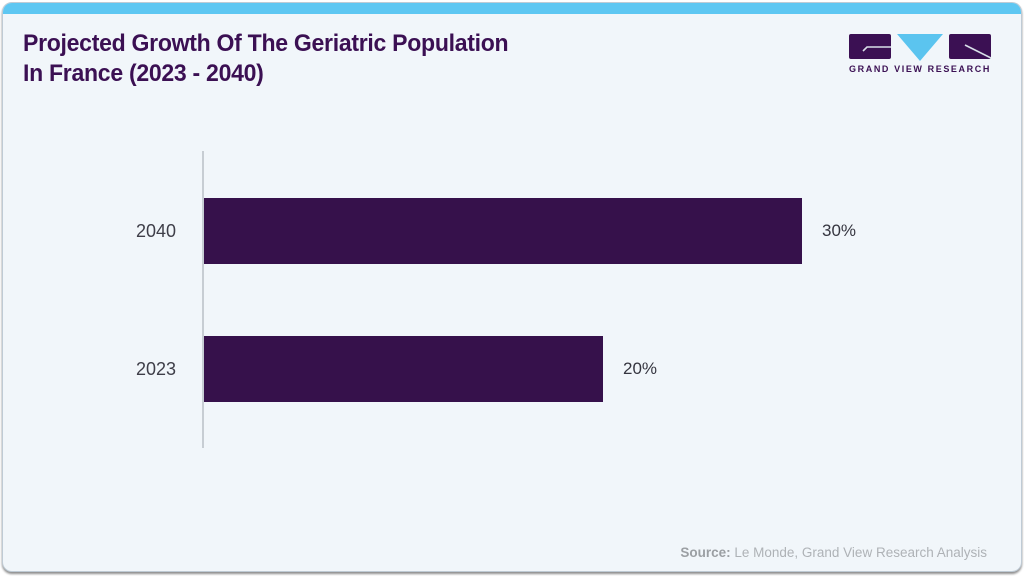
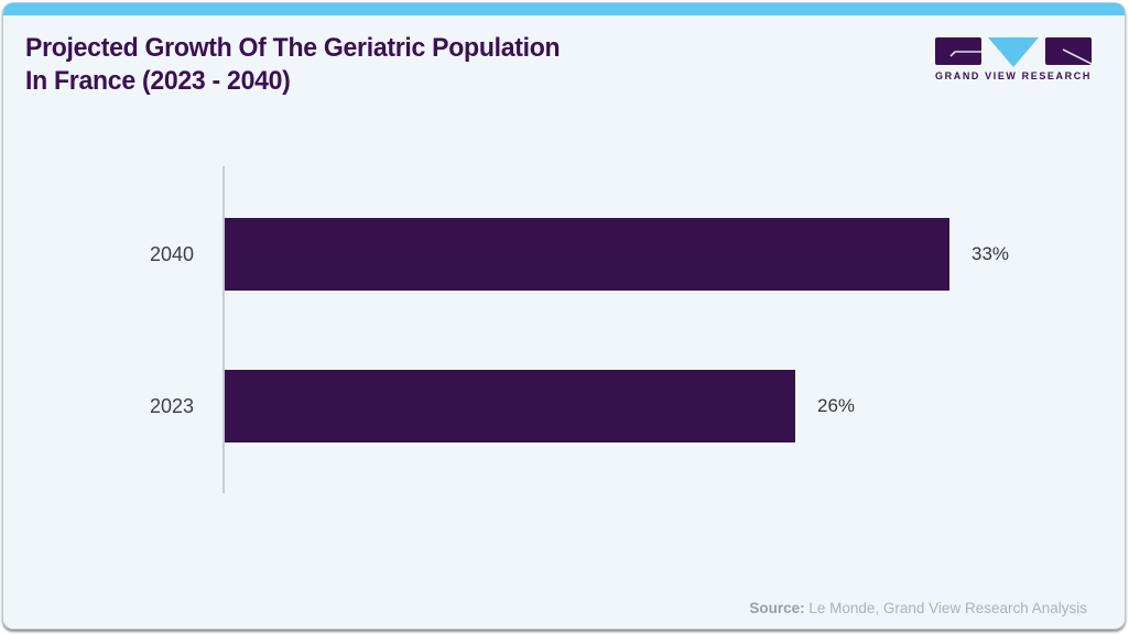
2040: 30% -> 33%
2023: 20% -> 26%
